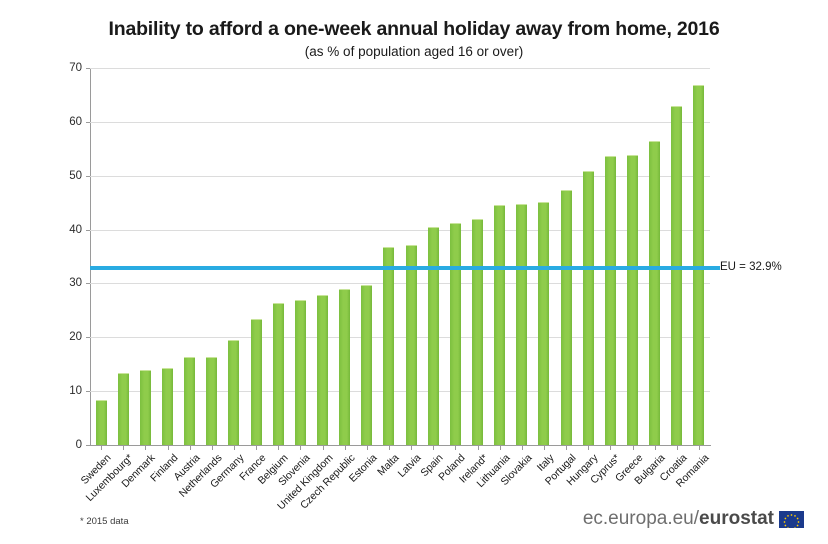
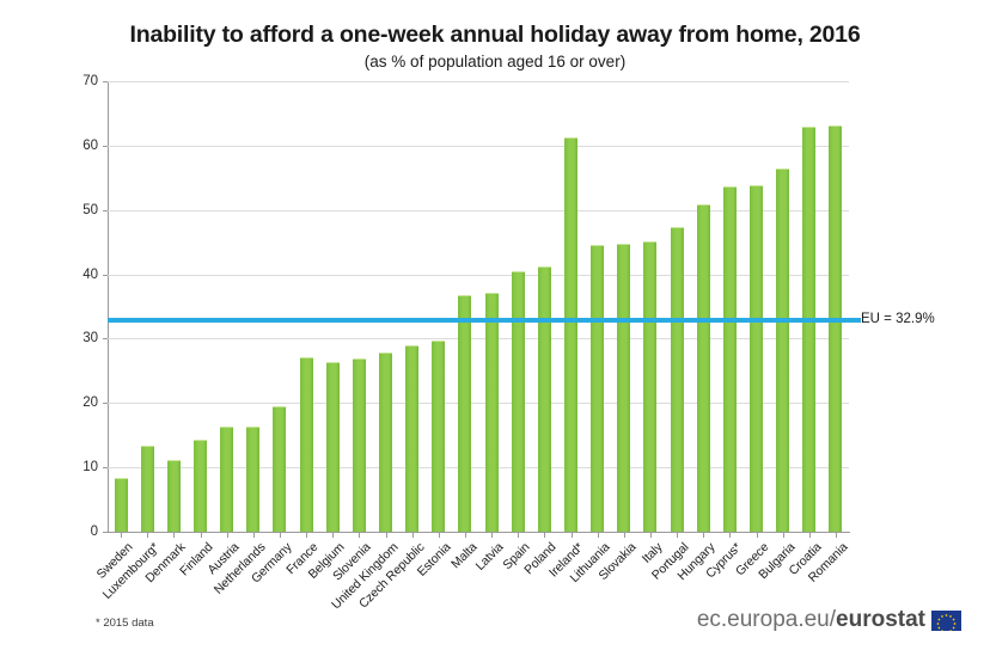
Denmark: 14 -> 11
France: 23 -> 27
Ireland*: 42 -> 61
Romania: 67 -> 63
